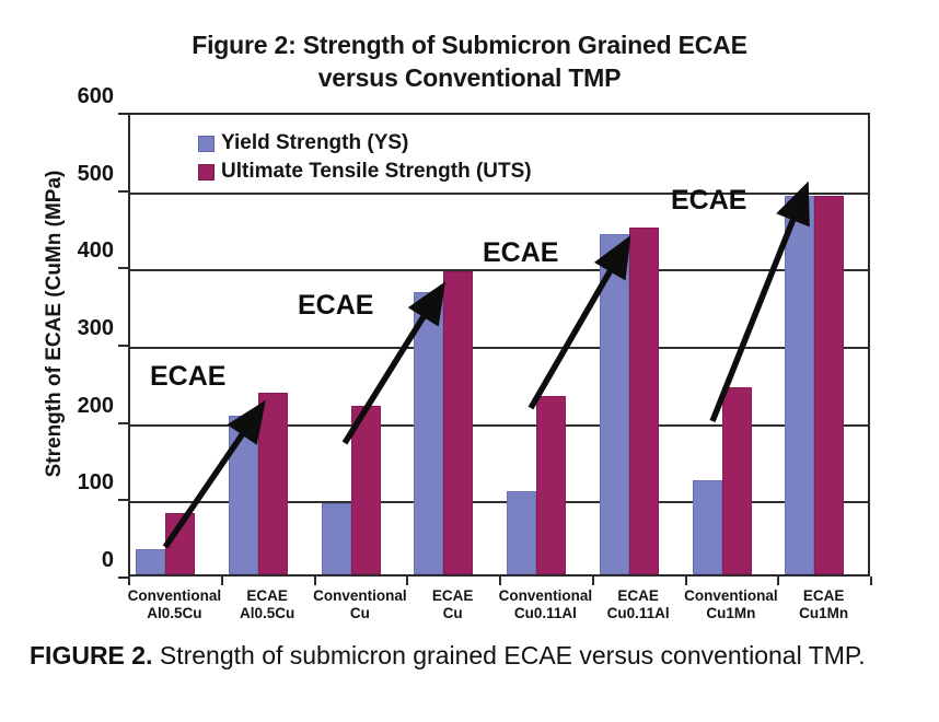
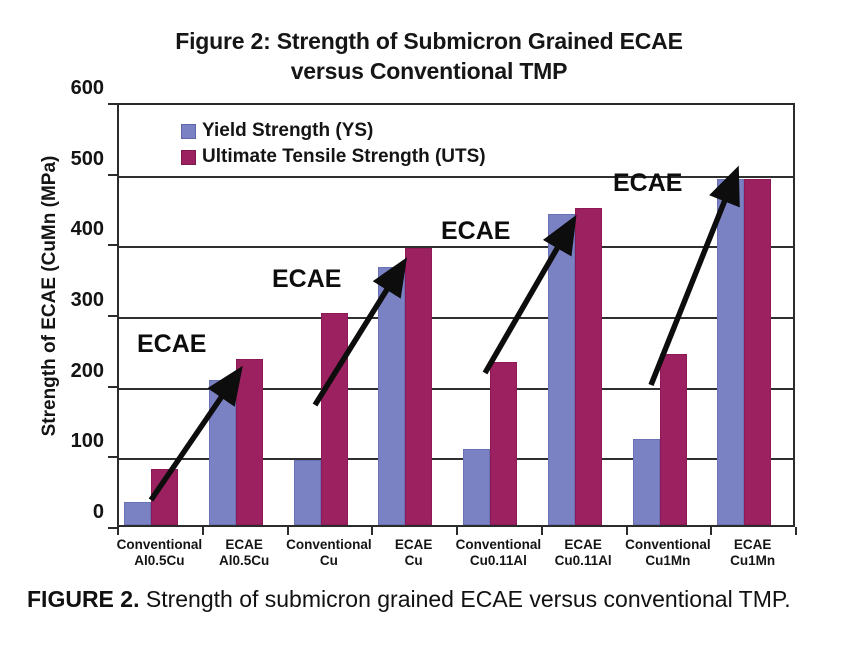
Ultimate Tensile Strength (UTS)/Conventional Cu: 220 -> 300
